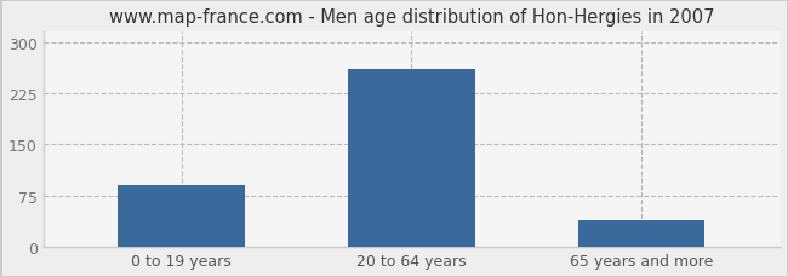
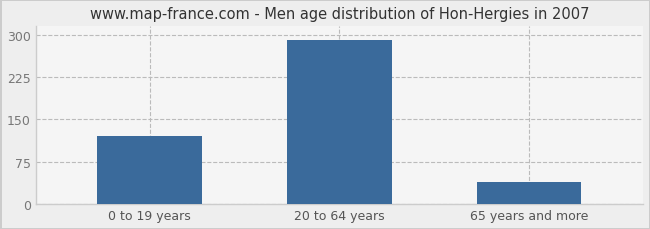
0 to 19 years: 90 -> 120
20 to 64 years: 260 -> 290
